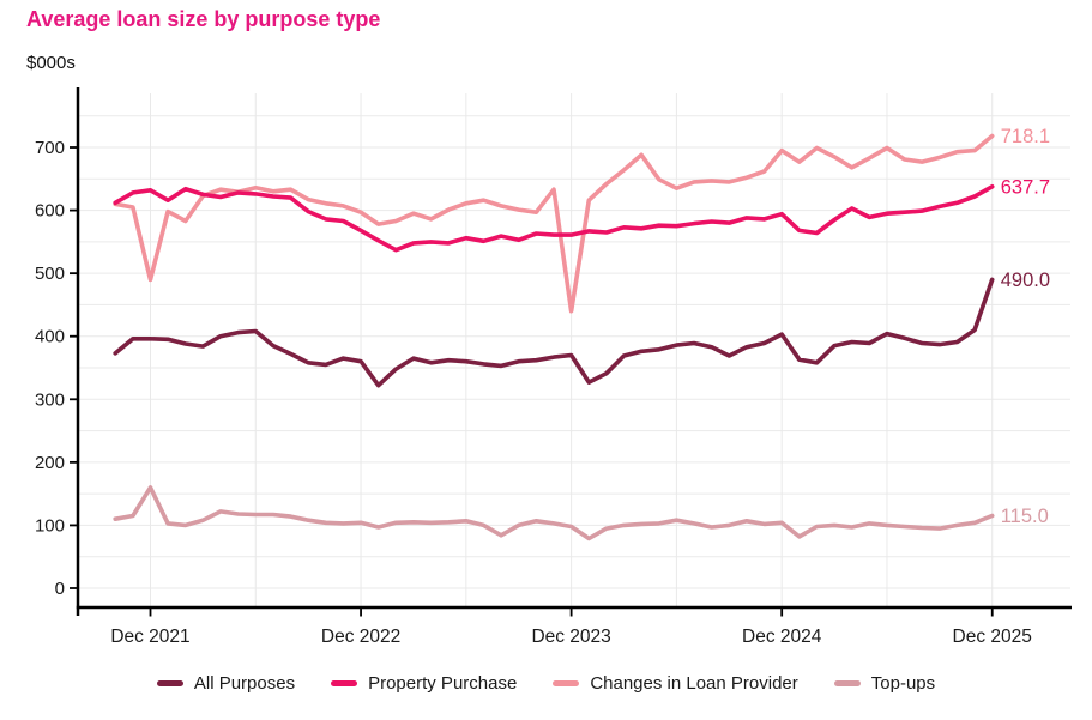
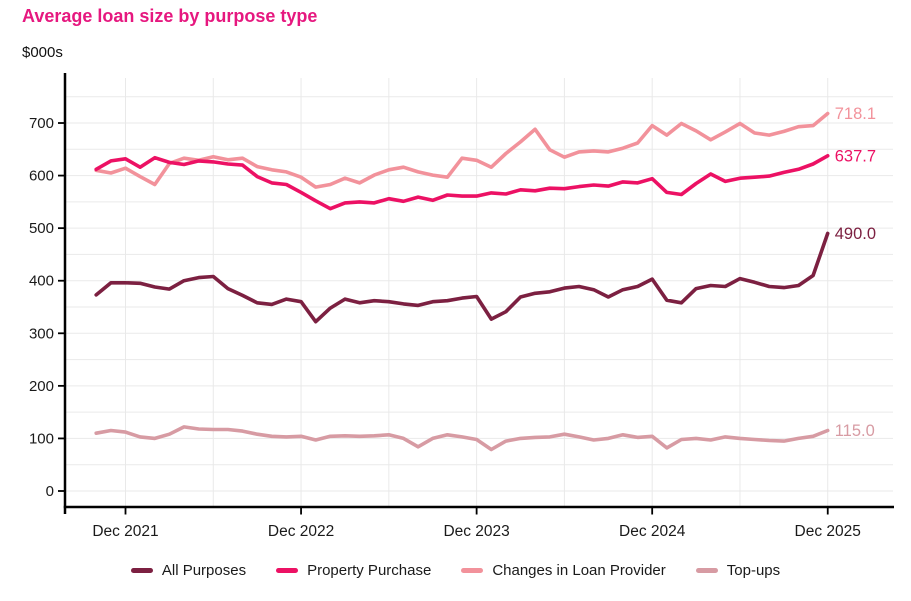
Changes in Loan Provider/Dec 2021: 490 -> 610
Top-ups/Dec 2021: 160 -> 110
Changes in Loan Provider/Dec 2023: 440 -> 630
